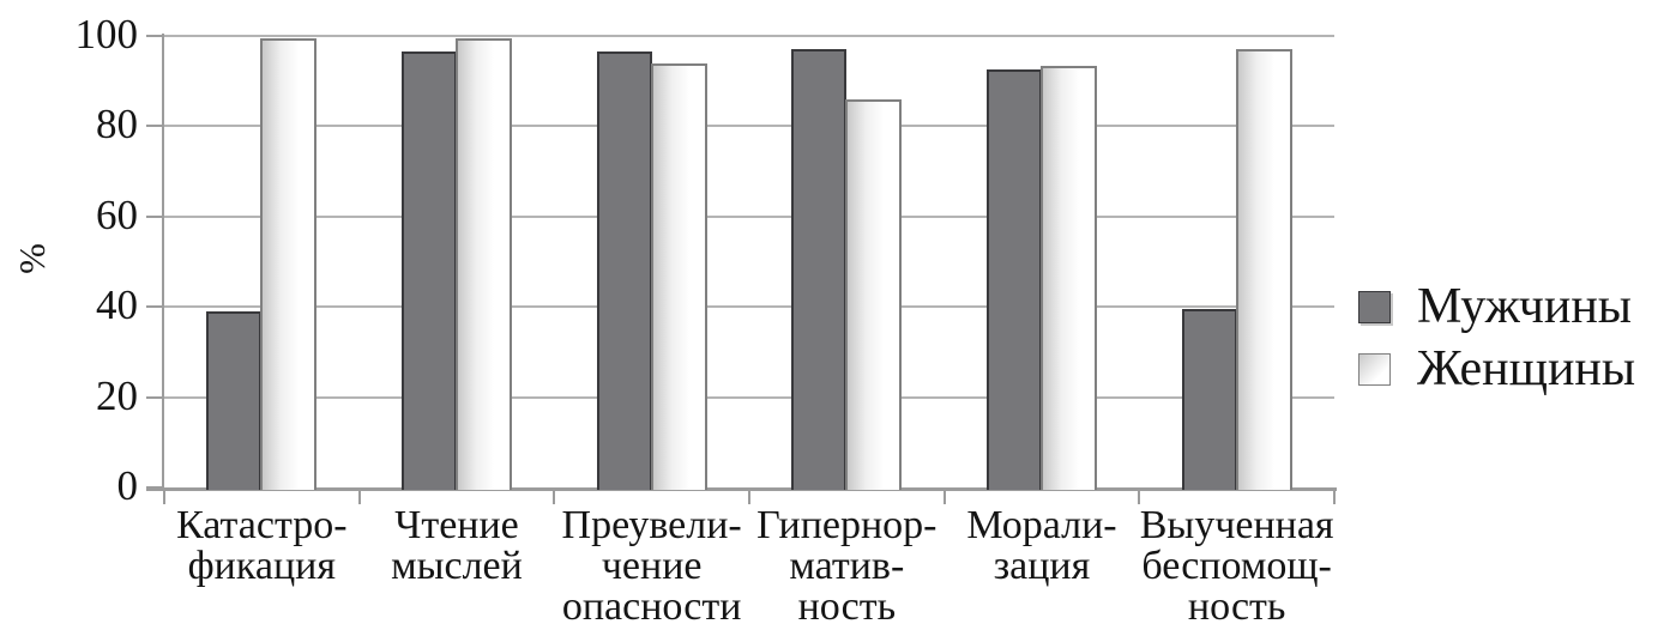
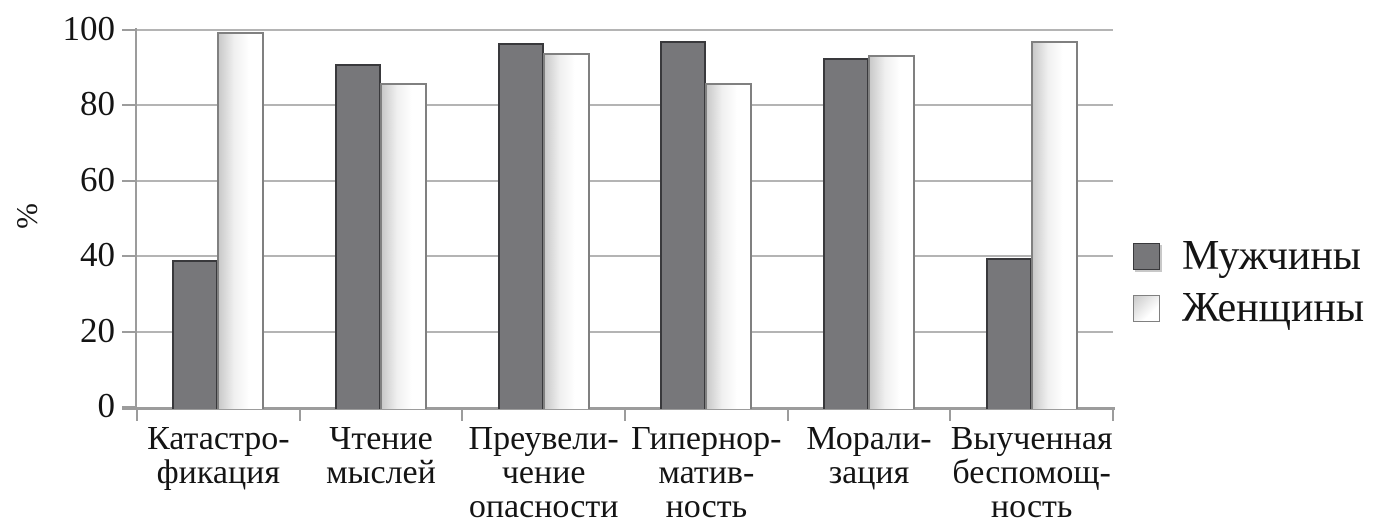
Мужчины/Чтение мыслей: 96 -> 91
Женщины/Чтение мыслей: 100 -> 86
